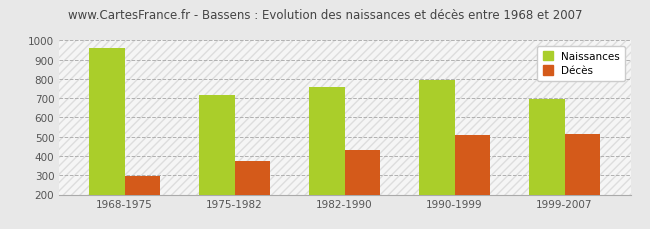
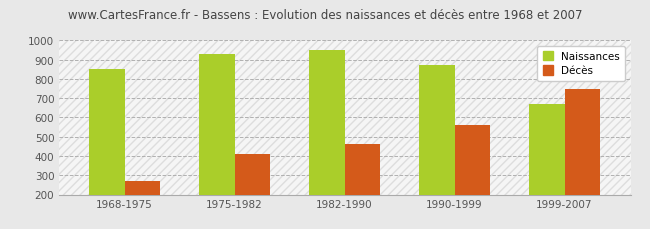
Naissances/1968-1975: 960 -> 850
Décès/1968-1975: 300 -> 270
Naissances/1975-1982: 720 -> 930
Décès/1975-1982: 380 -> 410
Naissances/1982-1990: 760 -> 950
Décès/1982-1990: 430 -> 460
Naissances/1990-1999: 800 -> 870
Décès/1990-1999: 510 -> 560
Naissances/1999-2007: 700 -> 670
Décès/1999-2007: 510 -> 750
